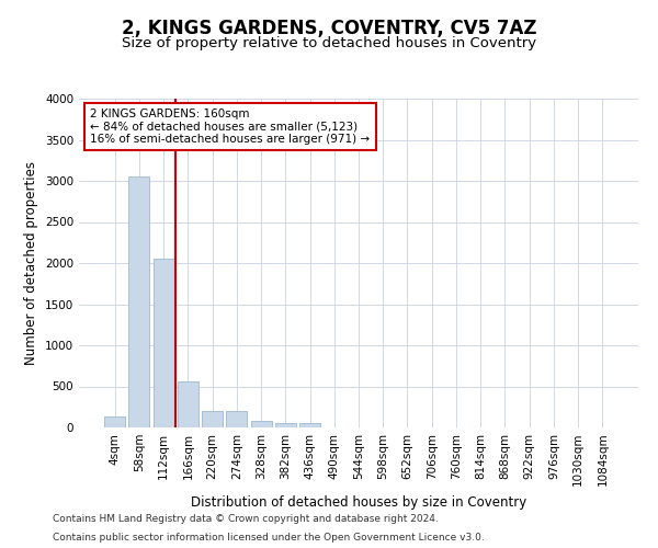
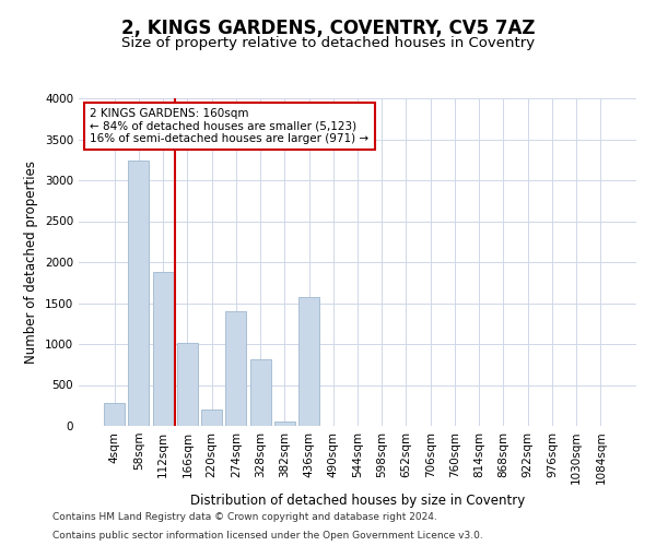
4sqm: 130 -> 280
58sqm: 3060 -> 3240
112sqm: 2050 -> 1880
166sqm: 560 -> 1020
274sqm: 200 -> 1400
328sqm: 80 -> 820
436sqm: 50 -> 1580
